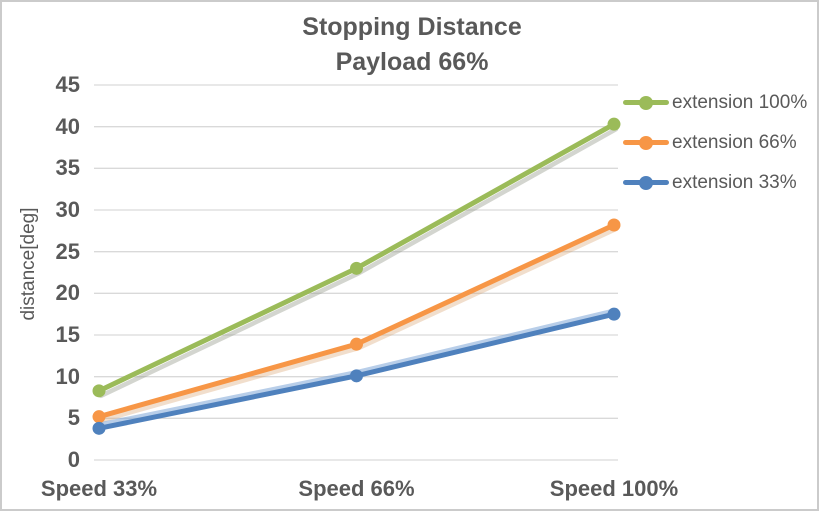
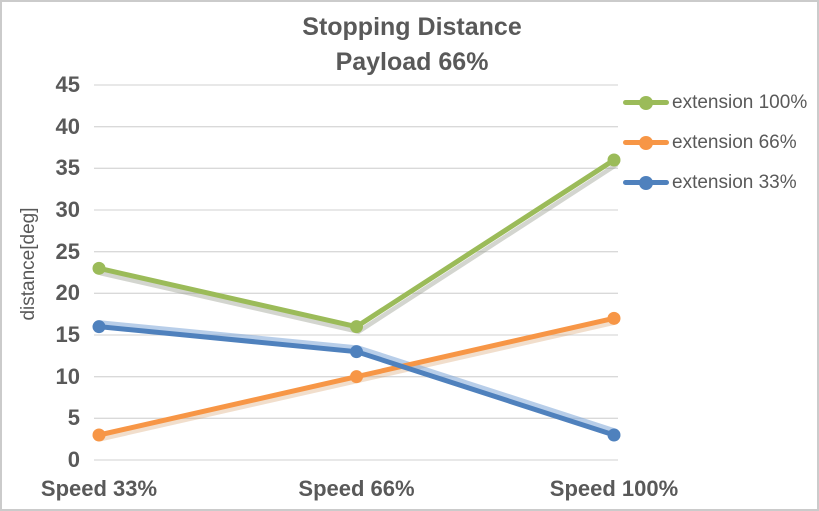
extension 100%/Speed 33%: 8 -> 23
extension 66%/Speed 33%: 5 -> 3
extension 33%/Speed 33%: 4 -> 16
extension 100%/Speed 66%: 23 -> 16
extension 66%/Speed 66%: 14 -> 10
extension 33%/Speed 66%: 10 -> 13
extension 100%/Speed 100%: 40 -> 36
extension 66%/Speed 100%: 28 -> 17
extension 33%/Speed 100%: 18 -> 3
